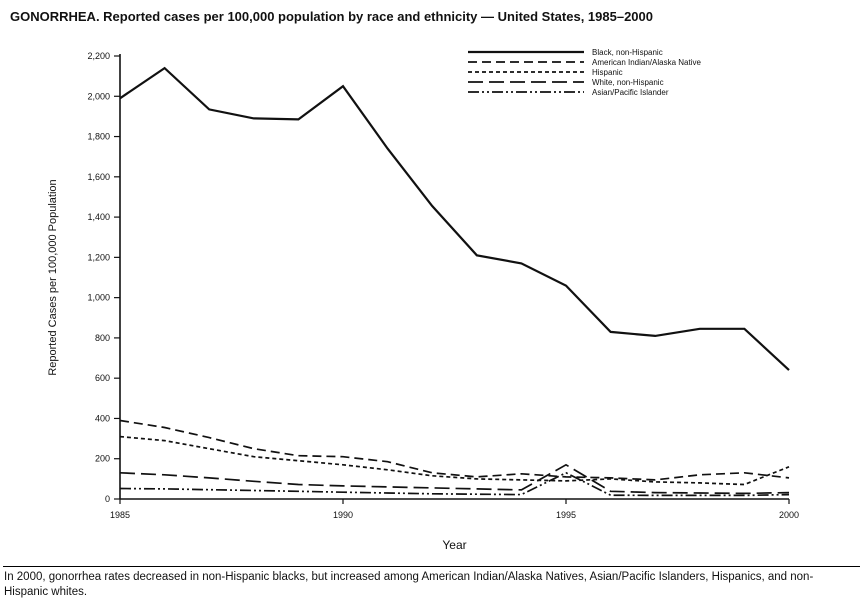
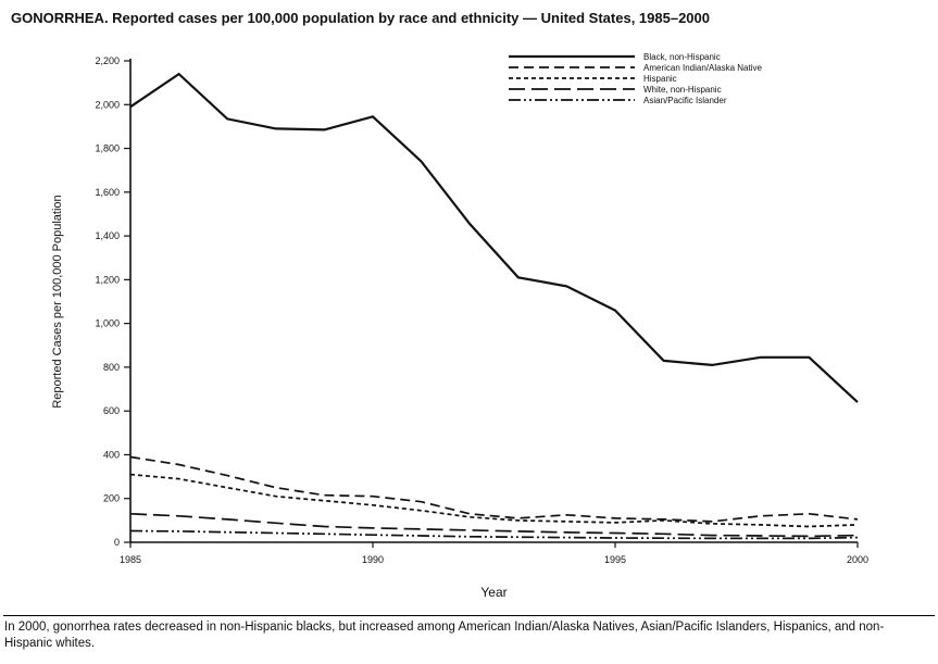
Black, non-Hispanic/1990: 2050 -> 1940
White, non-Hispanic/1995: 170 -> 40
Asian/Pacific Islander/1995: 130 -> 20
Hispanic/2000: 160 -> 80
